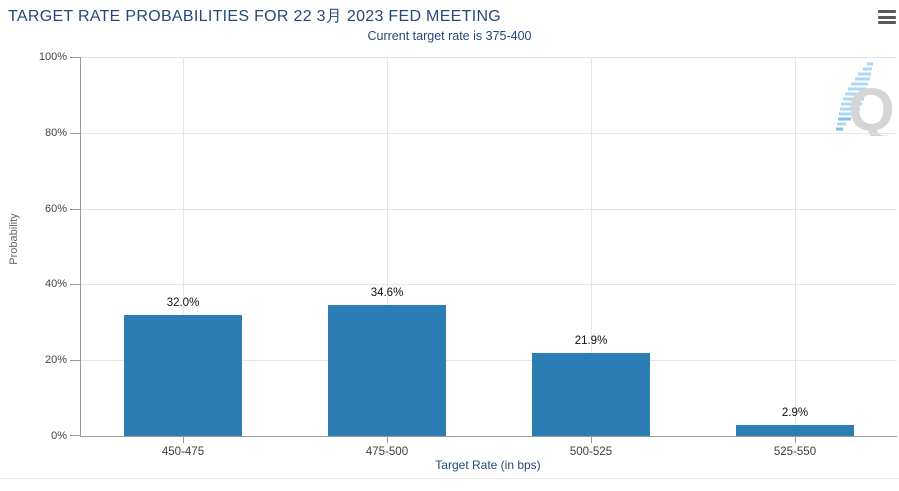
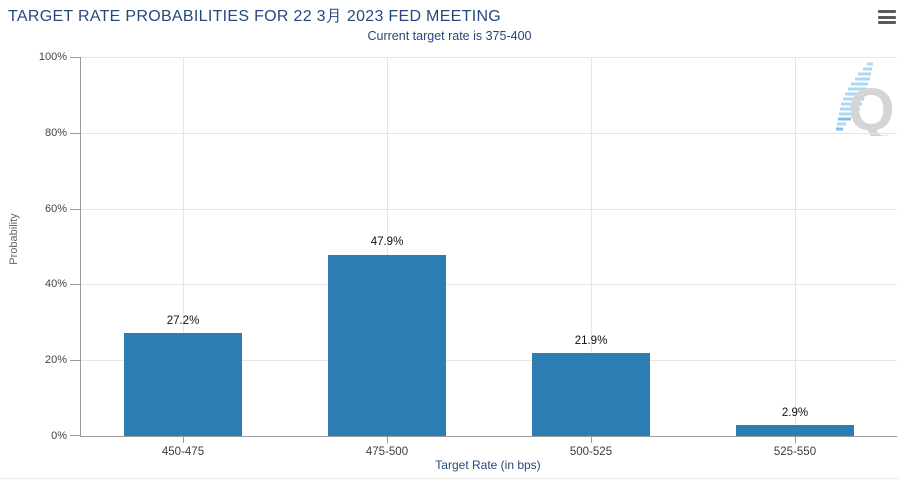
450-475: 32.0% -> 27.2%
475-500: 34.6% -> 47.9%
